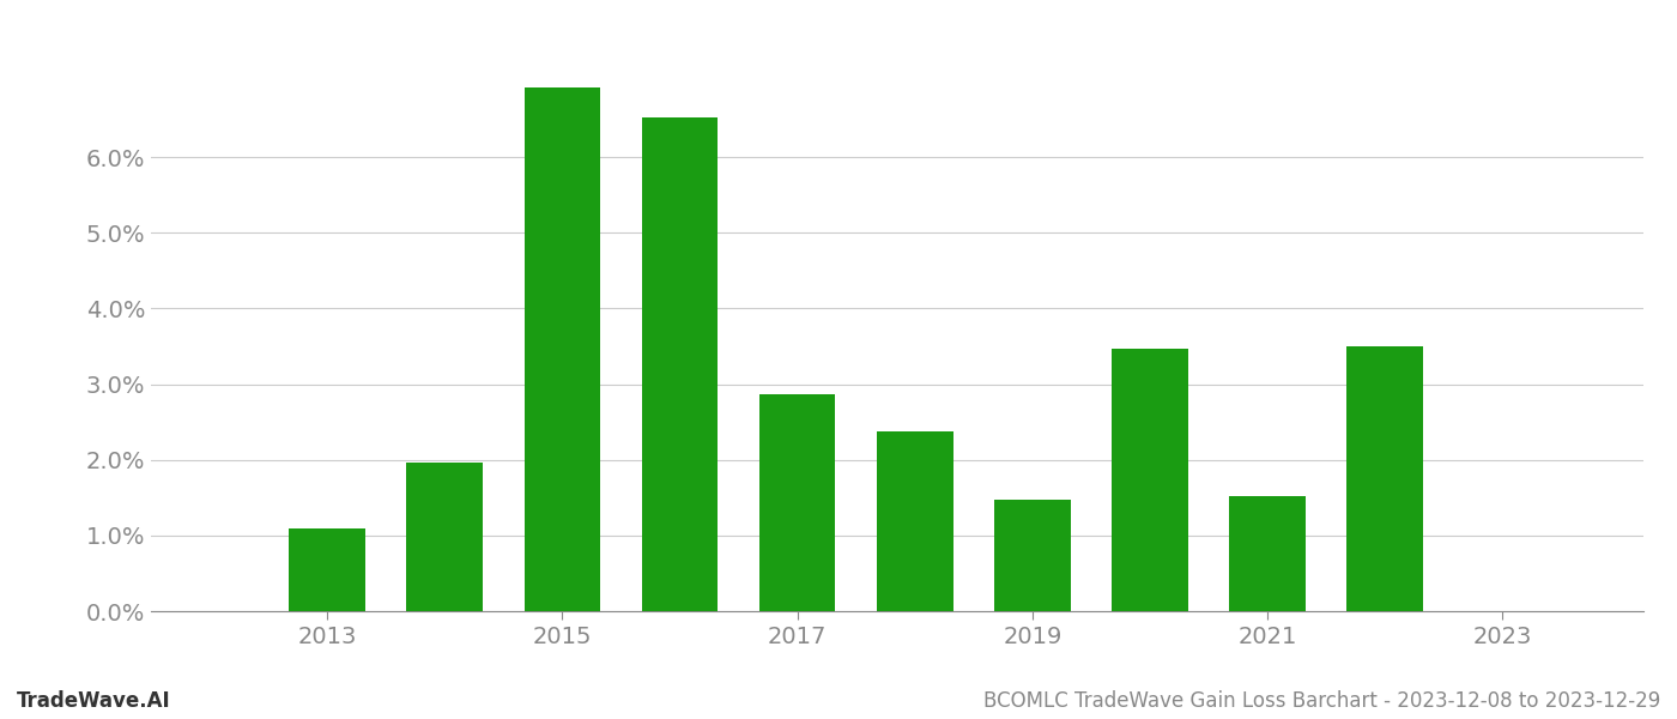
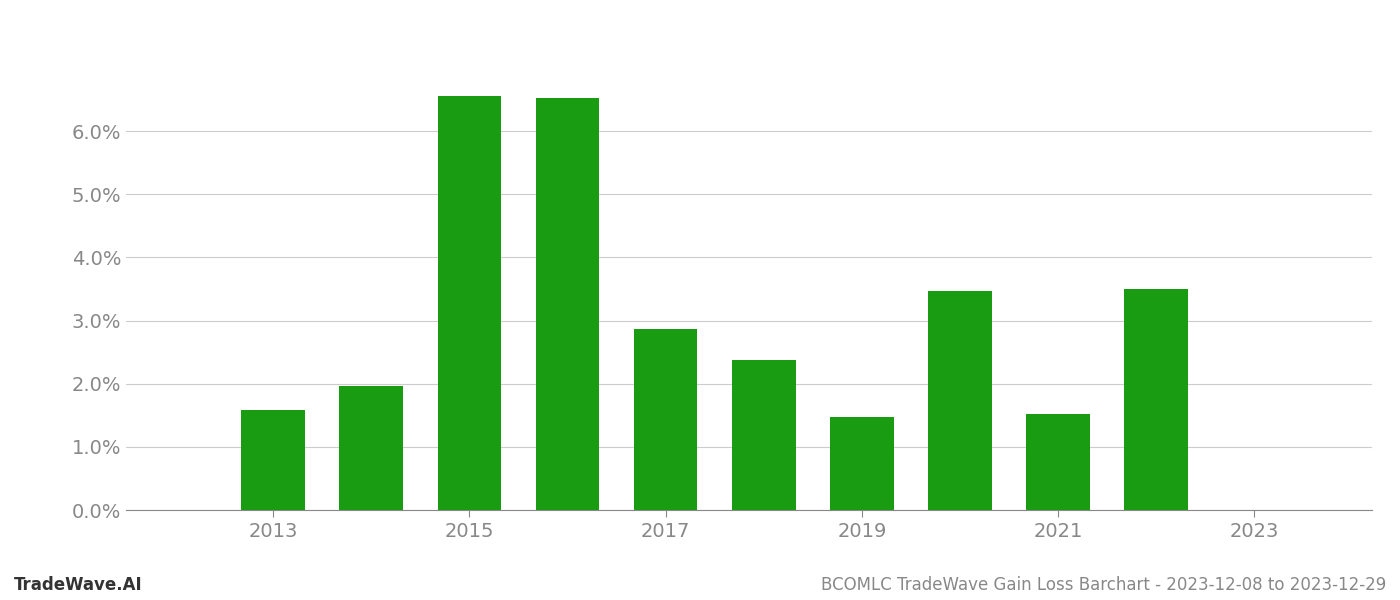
2013: 1.10% -> 1.58%
2015: 6.92% -> 6.55%
